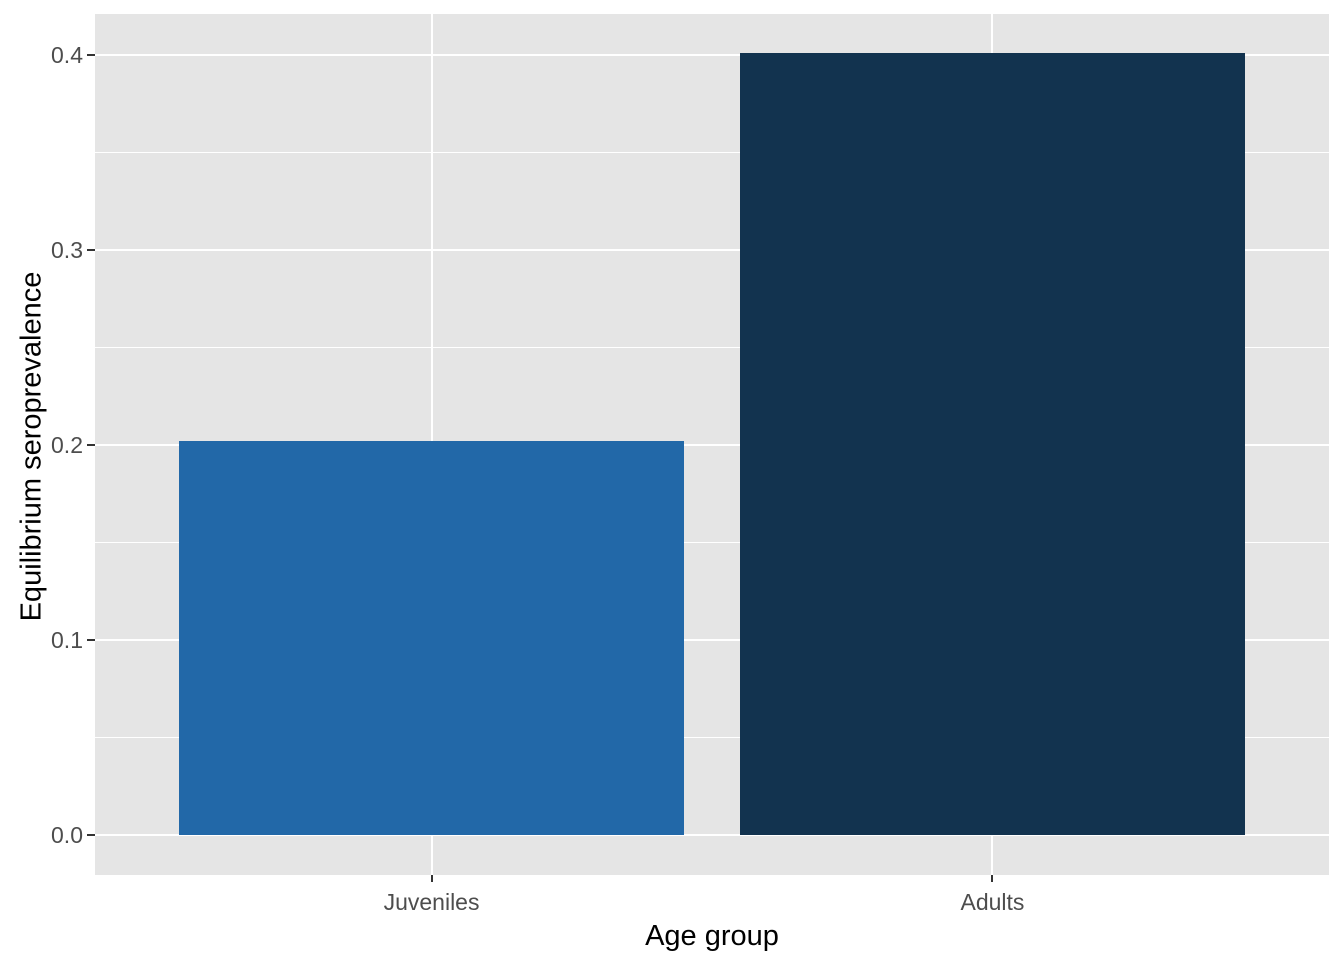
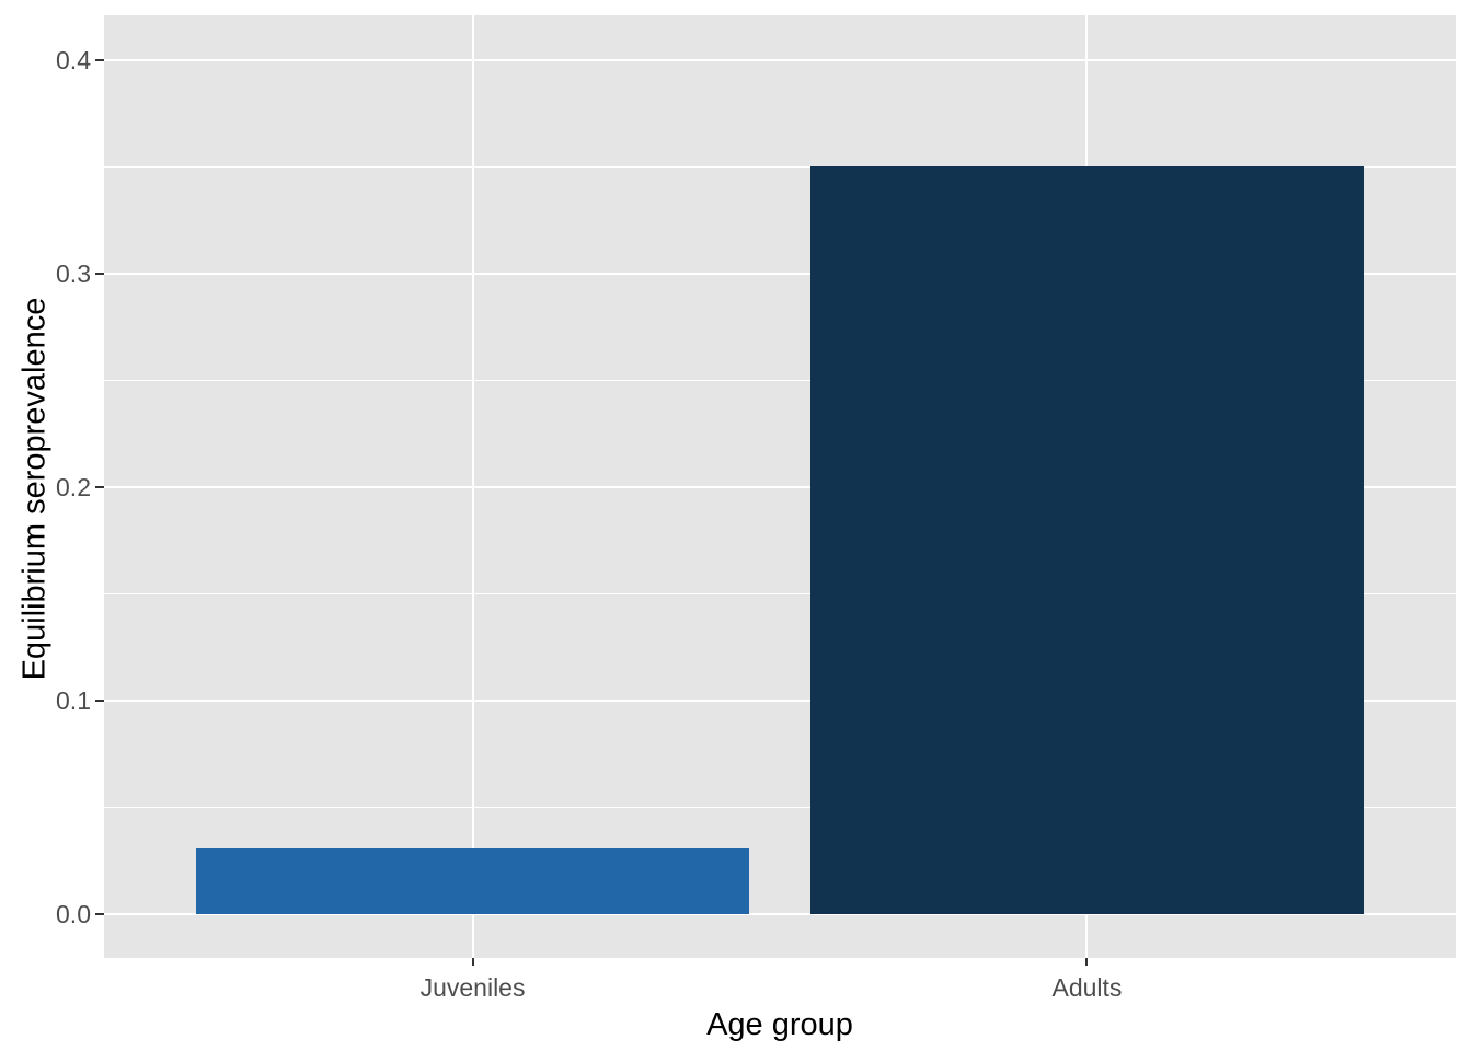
Juveniles: 0.202 -> 0.031
Adults: 0.401 -> 0.350
